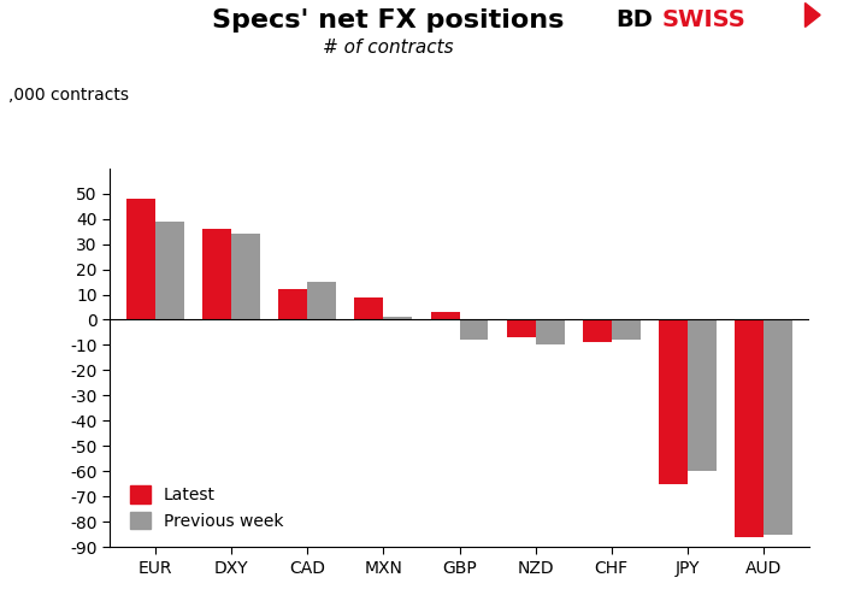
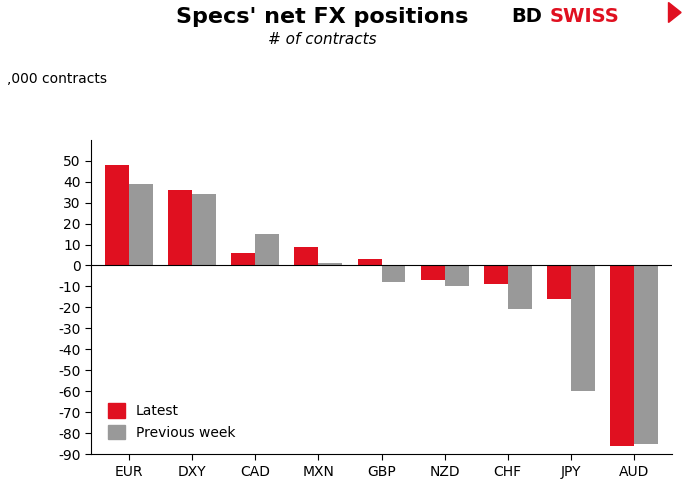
Latest/CAD: 12 -> 6
Previous week/CHF: -8 -> -21
Latest/JPY: -65 -> -16
